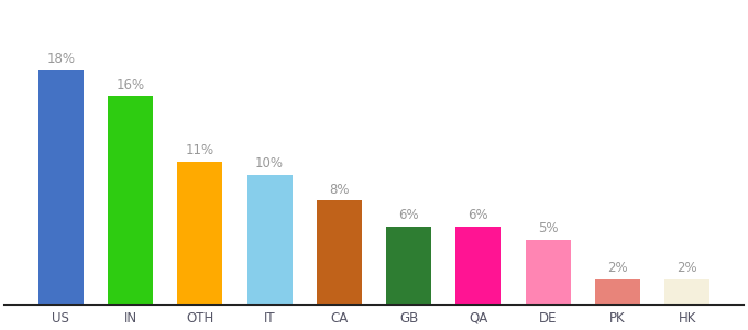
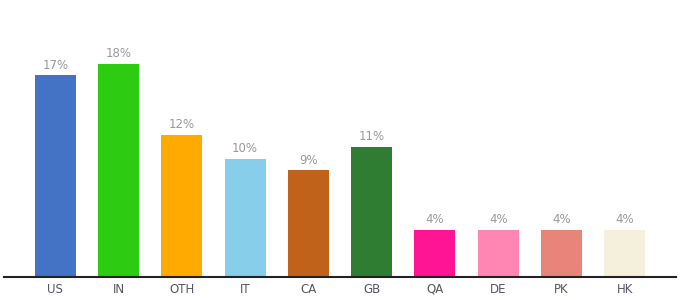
US: 18% -> 17%
IN: 16% -> 18%
OTH: 11% -> 12%
CA: 8% -> 9%
GB: 6% -> 11%
QA: 6% -> 4%
DE: 5% -> 4%
PK: 2% -> 4%
HK: 2% -> 4%
